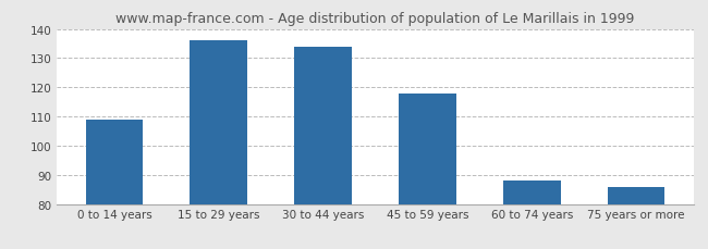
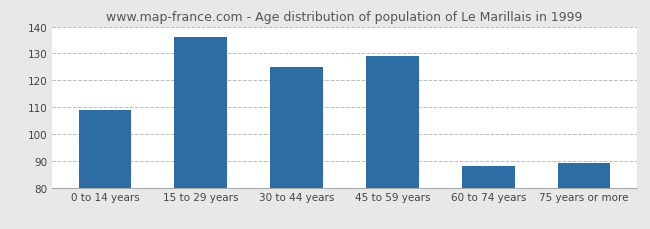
30 to 44 years: 134 -> 125
45 to 59 years: 118 -> 129
75 years or more: 86 -> 89
